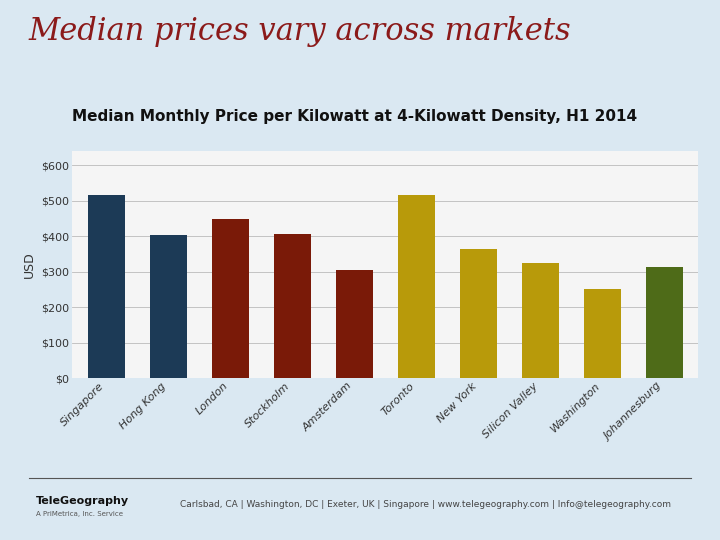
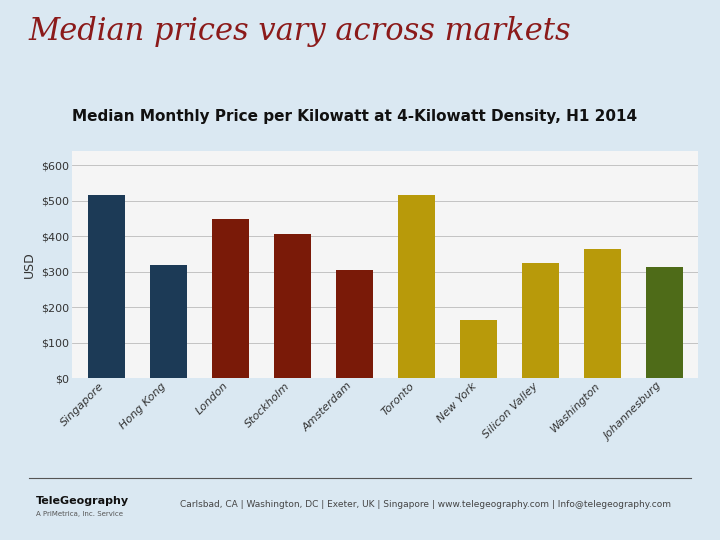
Hong Kong: $403 -> $320
New York: $365 -> $165
Washington: $252 -> $365
